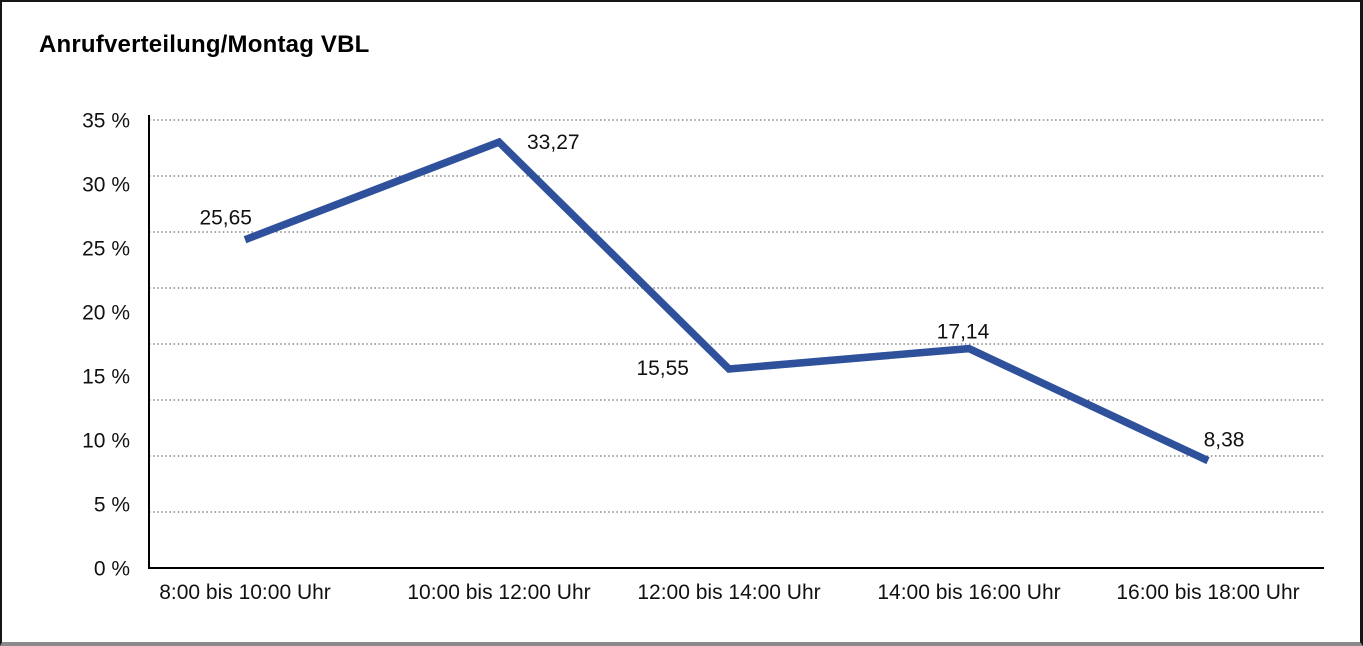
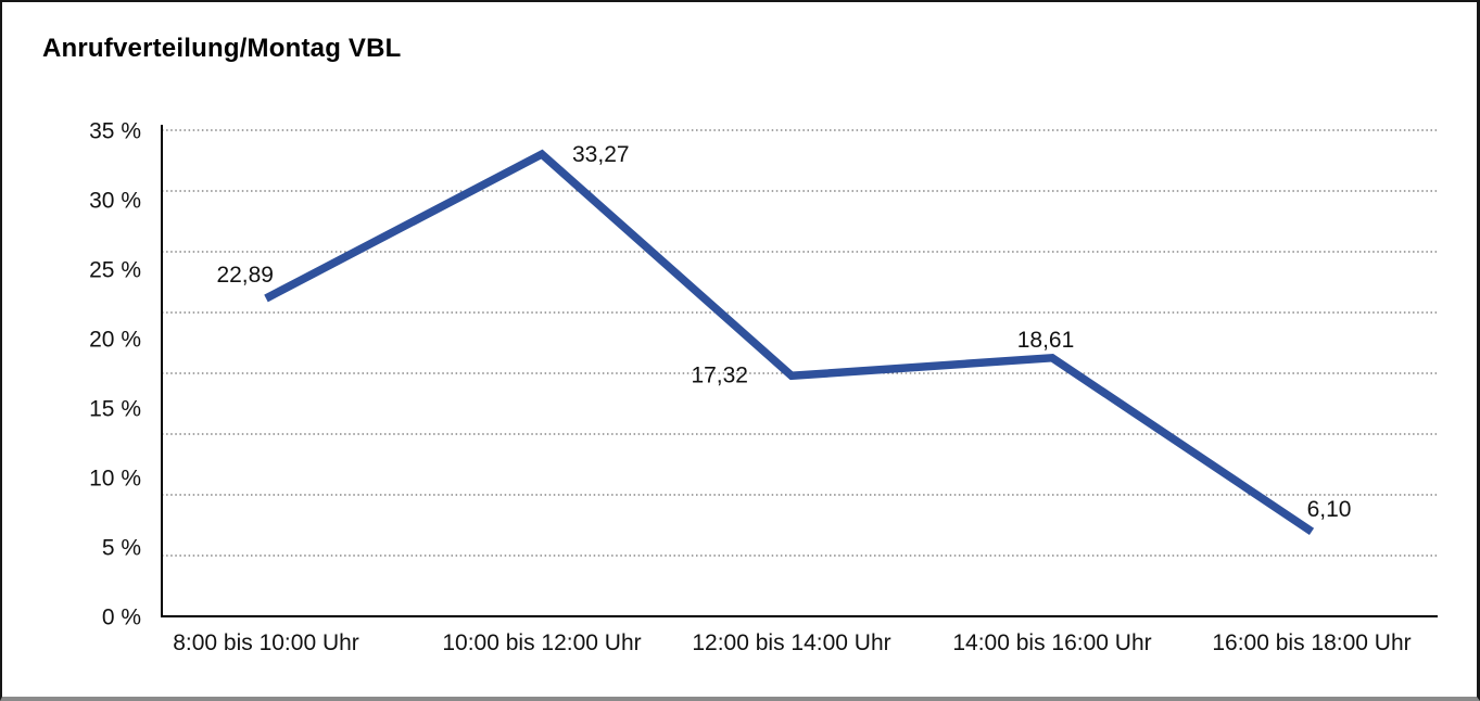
8:00 bis 10:00 Uhr: 25,65 -> 22,89
12:00 bis 14:00 Uhr: 15,55 -> 17,32
14:00 bis 16:00 Uhr: 17,14 -> 18,61
16:00 bis 18:00 Uhr: 8,38 -> 6,10
